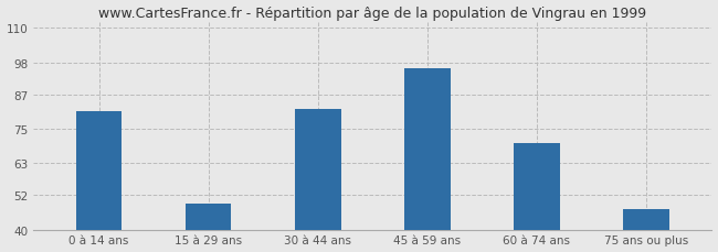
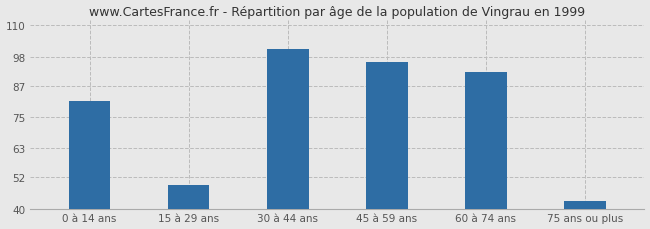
30 à 44 ans: 82 -> 101
60 à 74 ans: 70 -> 92
75 ans ou plus: 47 -> 43
